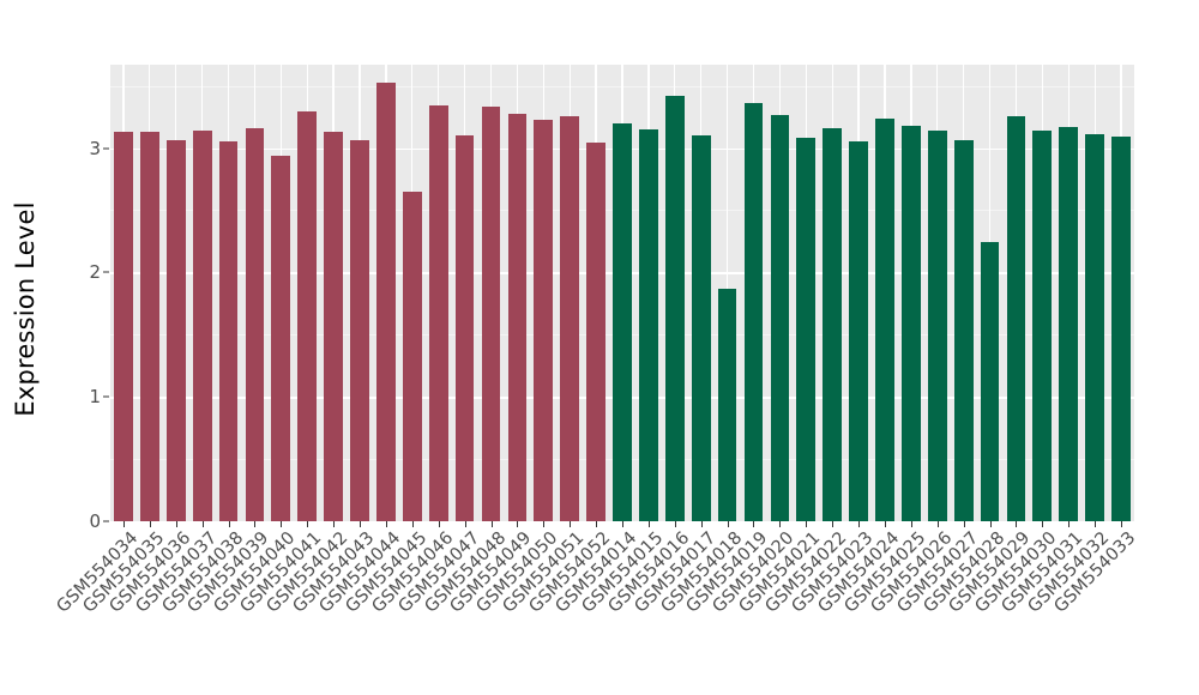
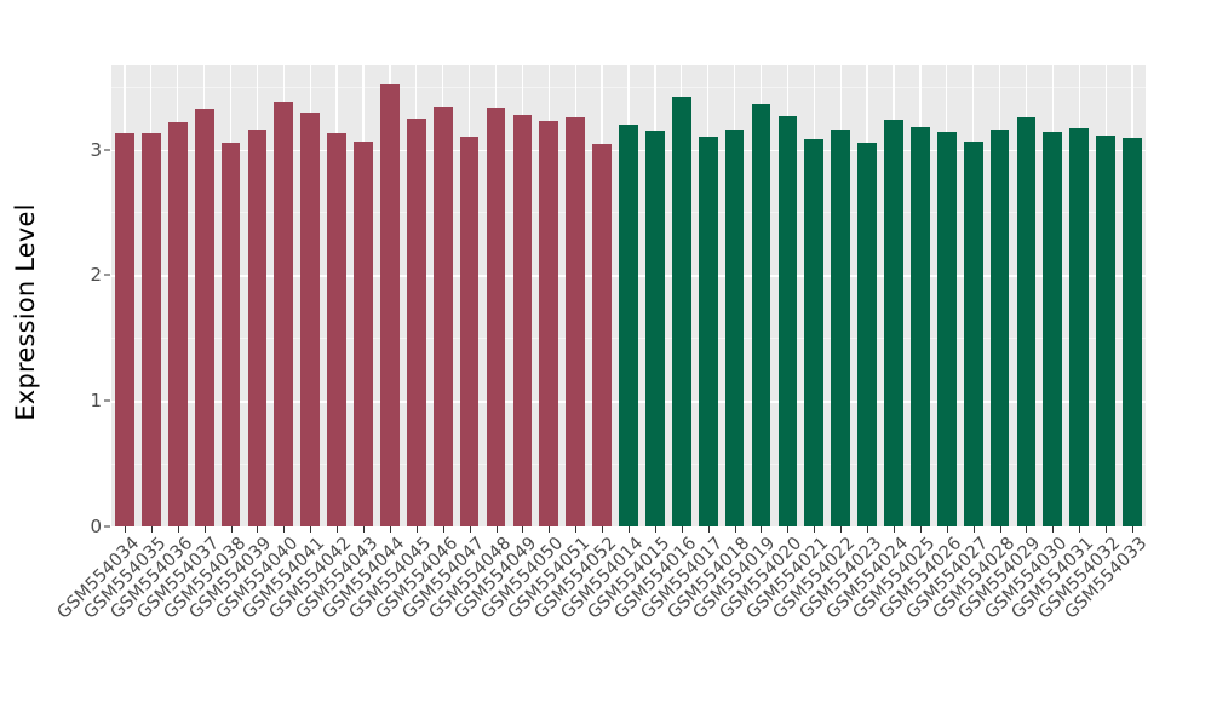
GSM554036: 3.06 -> 3.22
GSM554037: 3.14 -> 3.32
GSM554040: 2.94 -> 3.38
GSM554045: 2.65 -> 3.25
GSM554018: 1.87 -> 3.16
GSM554028: 2.24 -> 3.16
